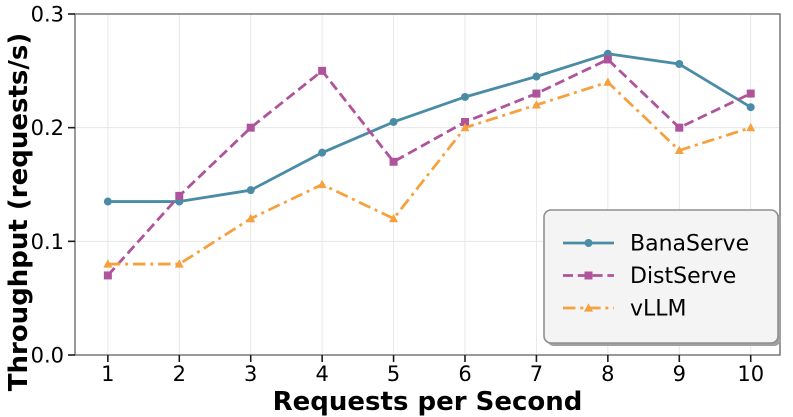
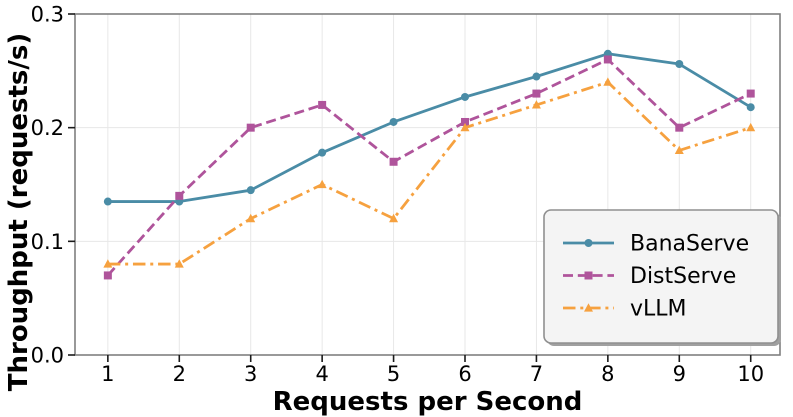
DistServe/4: 0.250 -> 0.220
